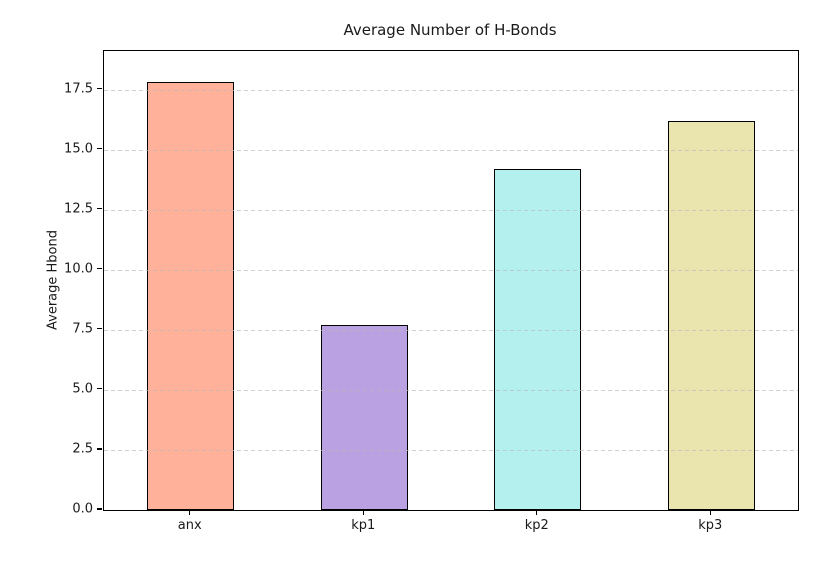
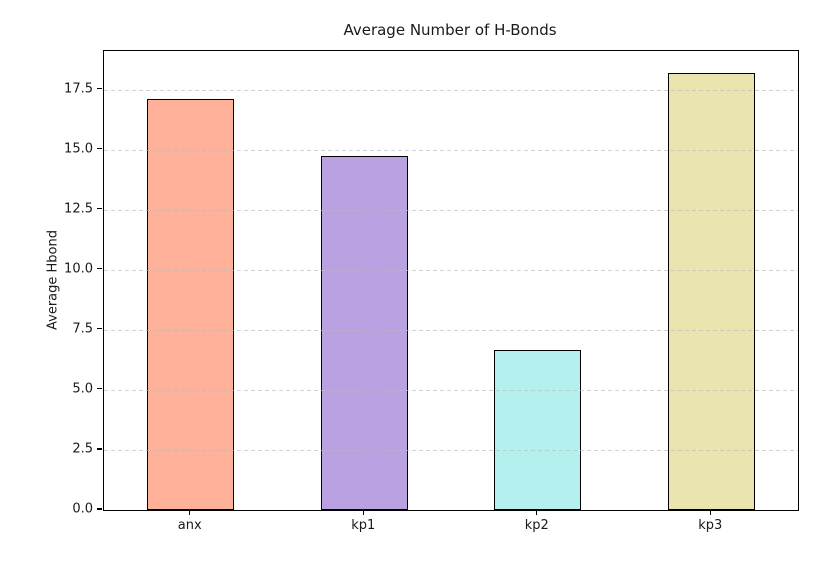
anx: 17.8 -> 17.1
kp1: 7.7 -> 14.8
kp2: 14.2 -> 6.7
kp3: 16.2 -> 18.2
